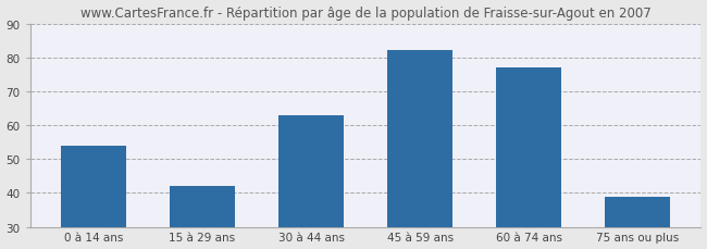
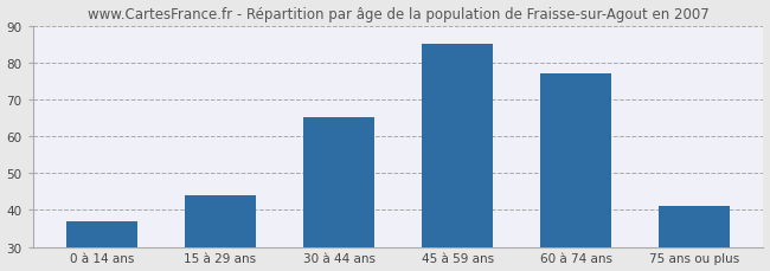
0 à 14 ans: 54 -> 37
15 à 29 ans: 42 -> 44
30 à 44 ans: 63 -> 65
45 à 59 ans: 82 -> 85
75 ans ou plus: 39 -> 41
